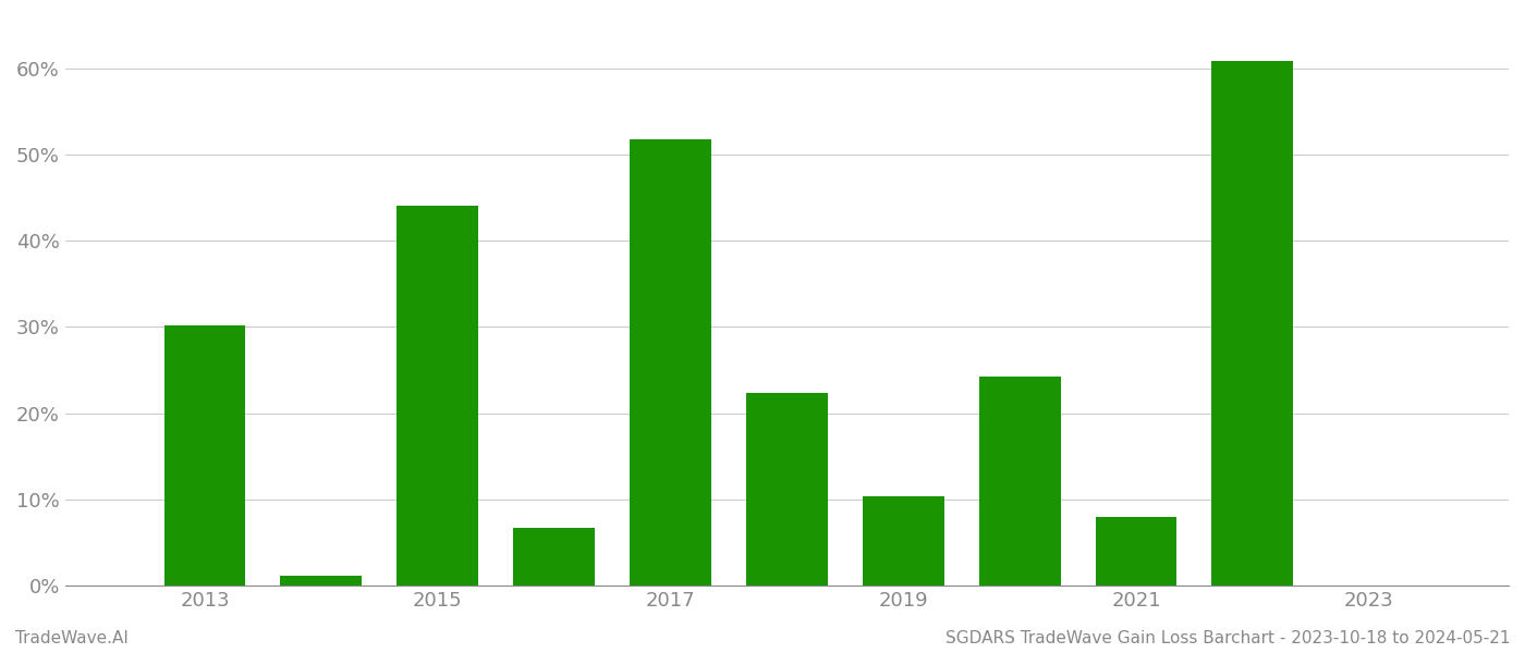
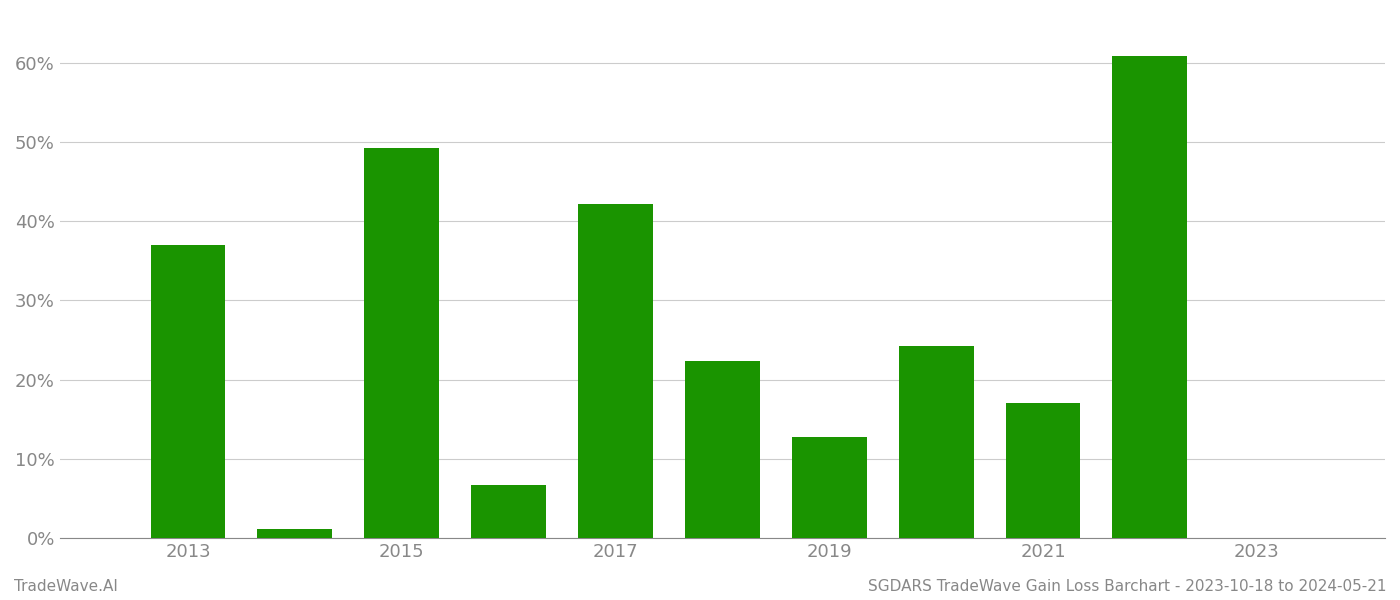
2013: 30.2% -> 37.0%
2015: 44.0% -> 49.2%
2017: 51.8% -> 42.2%
2019: 10.4% -> 12.8%
2021: 8.0% -> 17.0%
